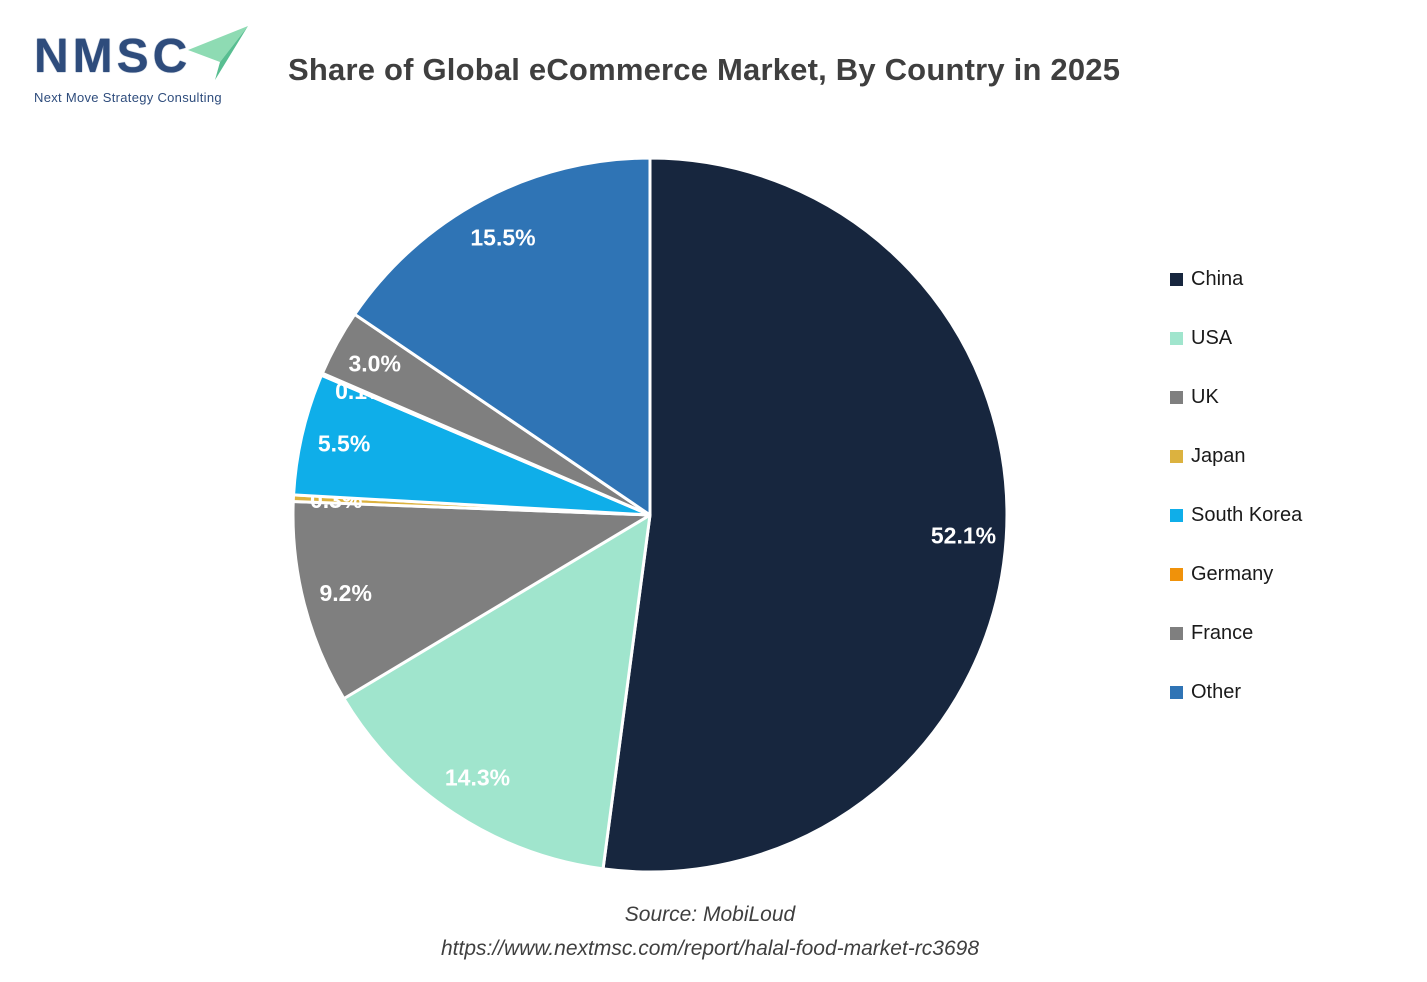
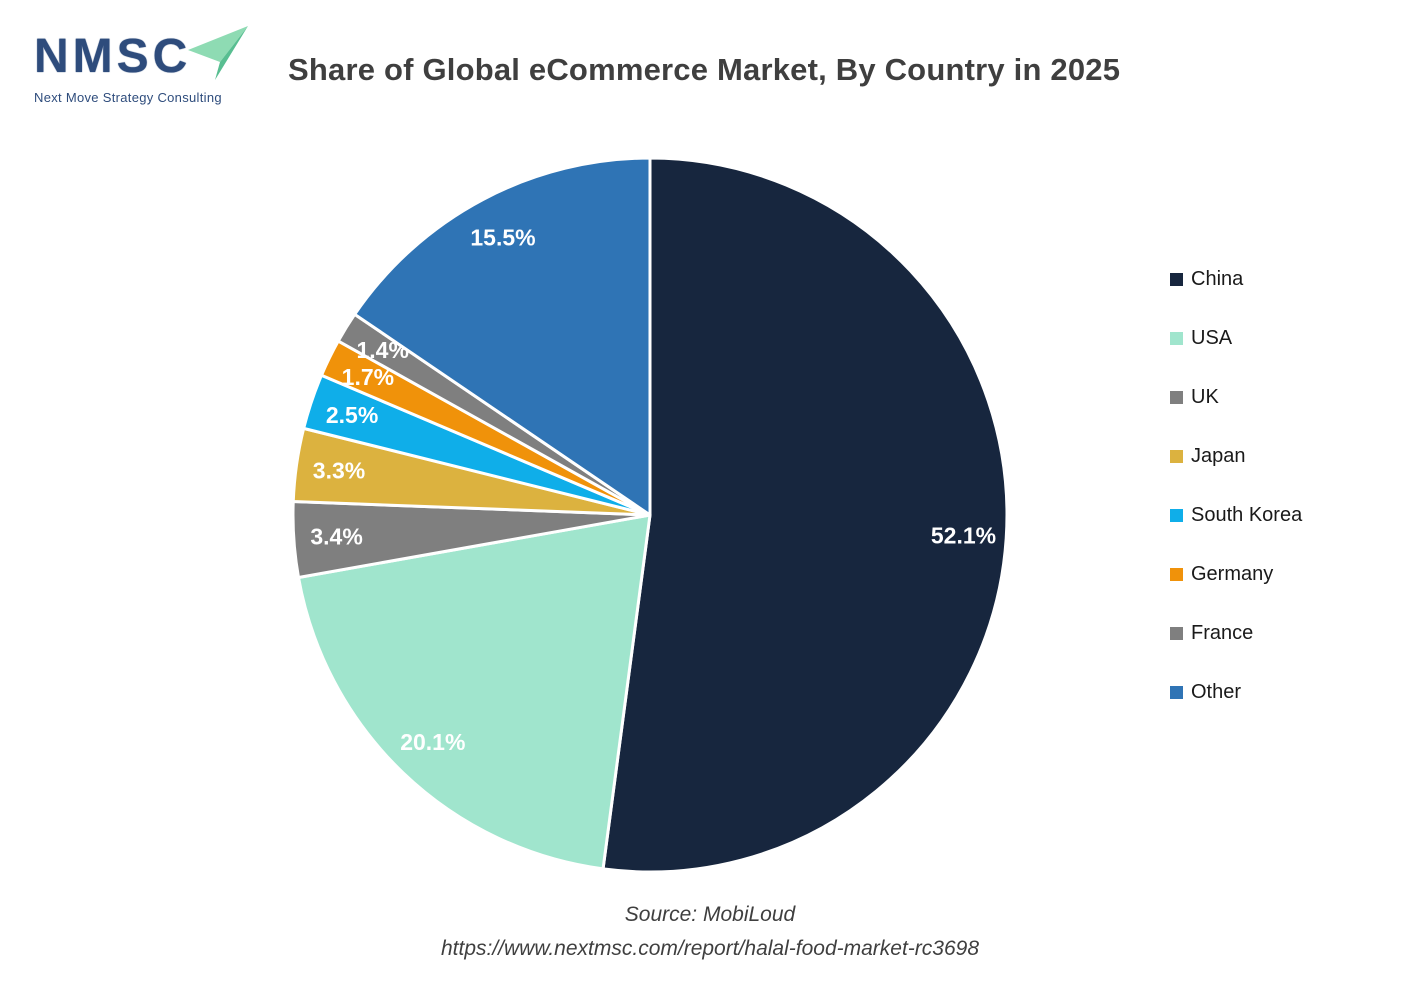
USA: 14.3% -> 20.1%
UK: 9.2% -> 3.4%
Japan: 0.3% -> 3.3%
South Korea: 5.5% -> 2.5%
Germany: 0.1% -> 1.7%
France: 3.0% -> 1.4%
